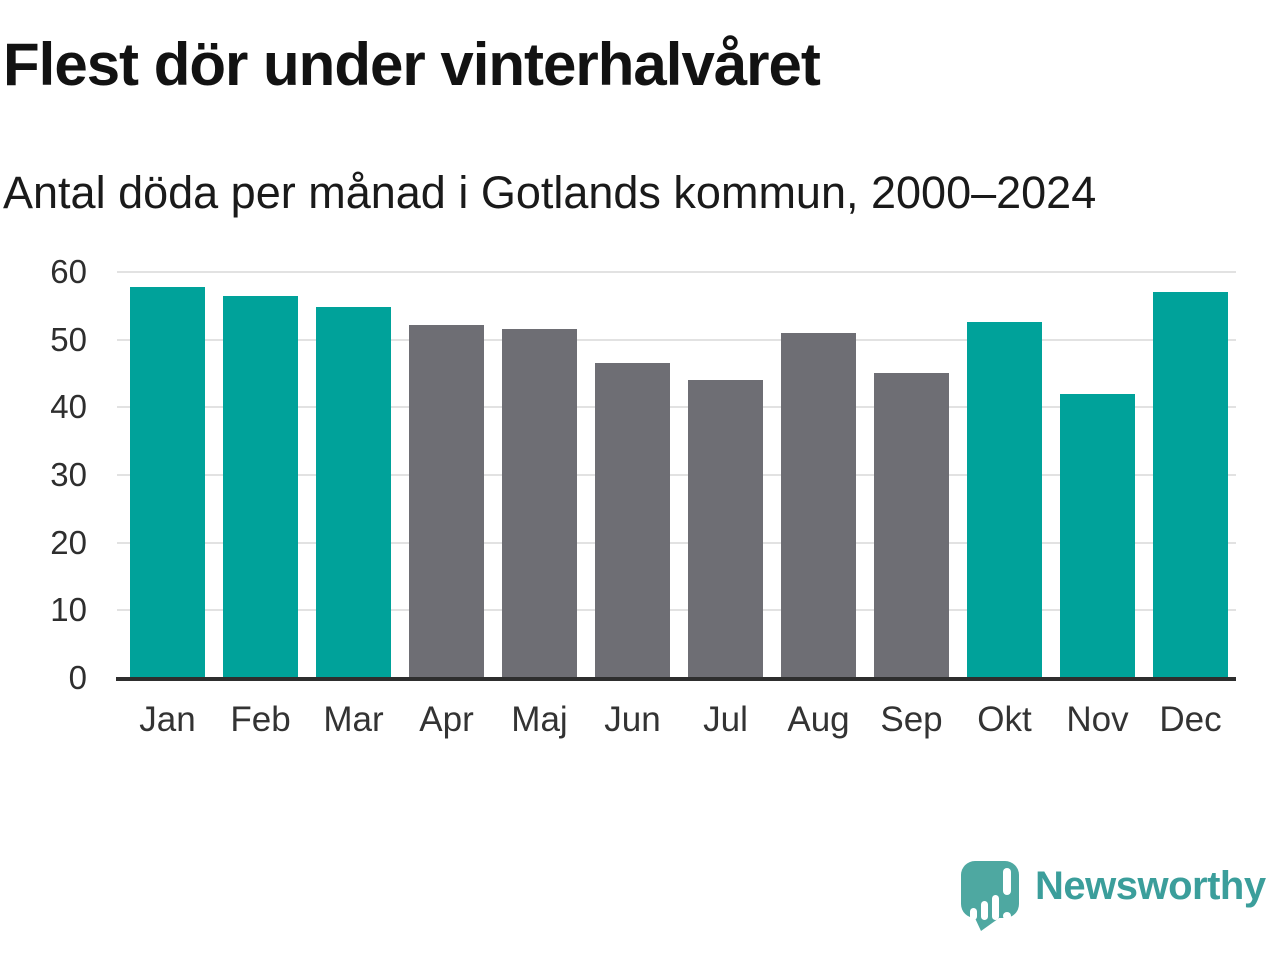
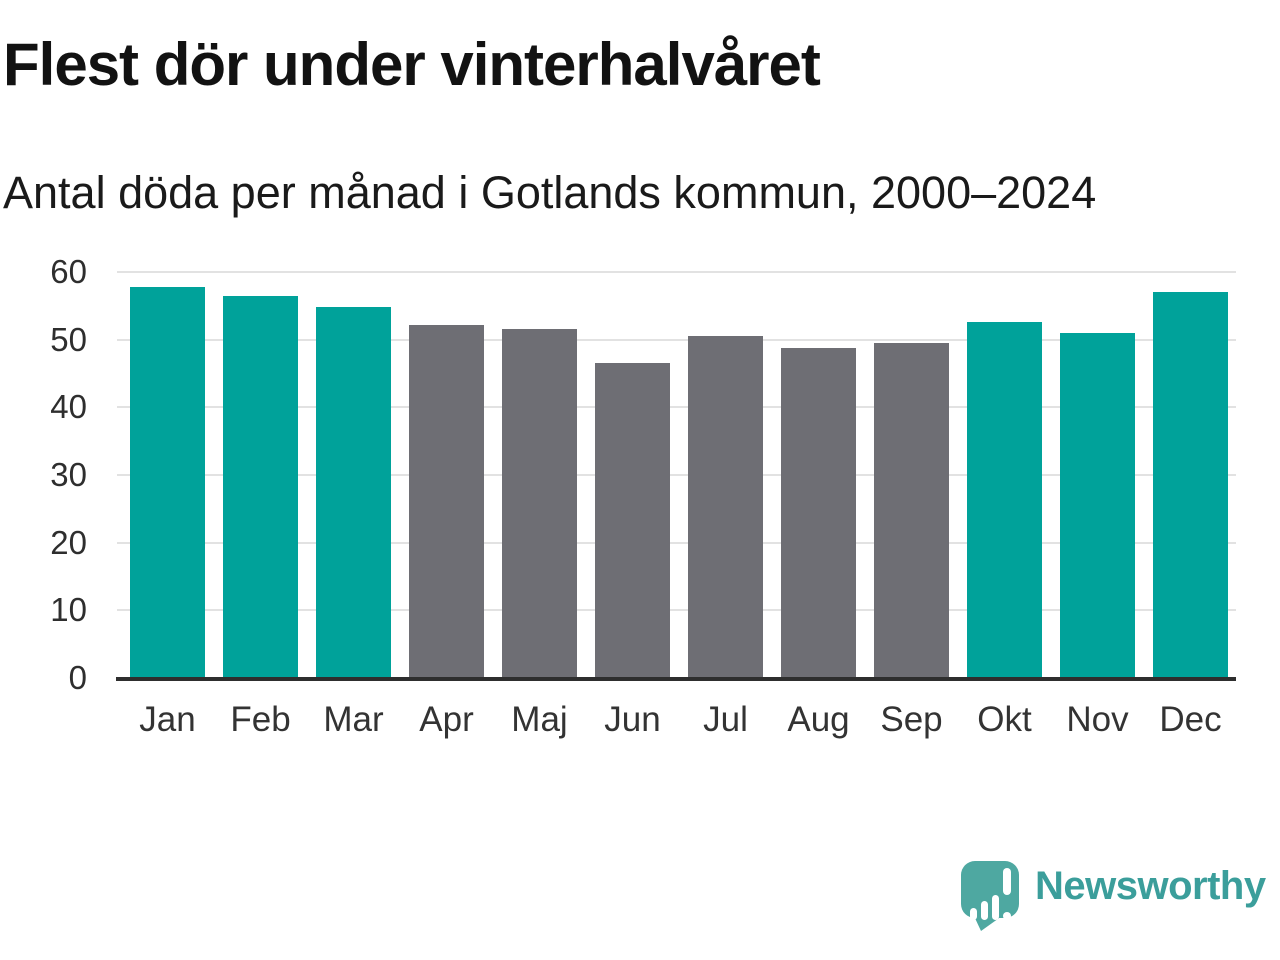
Jul: 44 -> 51
Aug: 51 -> 49
Sep: 45 -> 50
Nov: 42 -> 51
